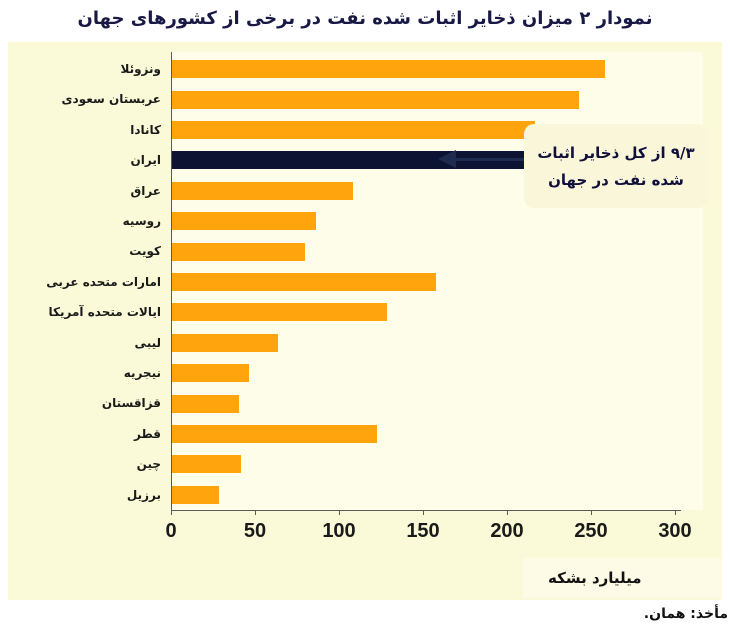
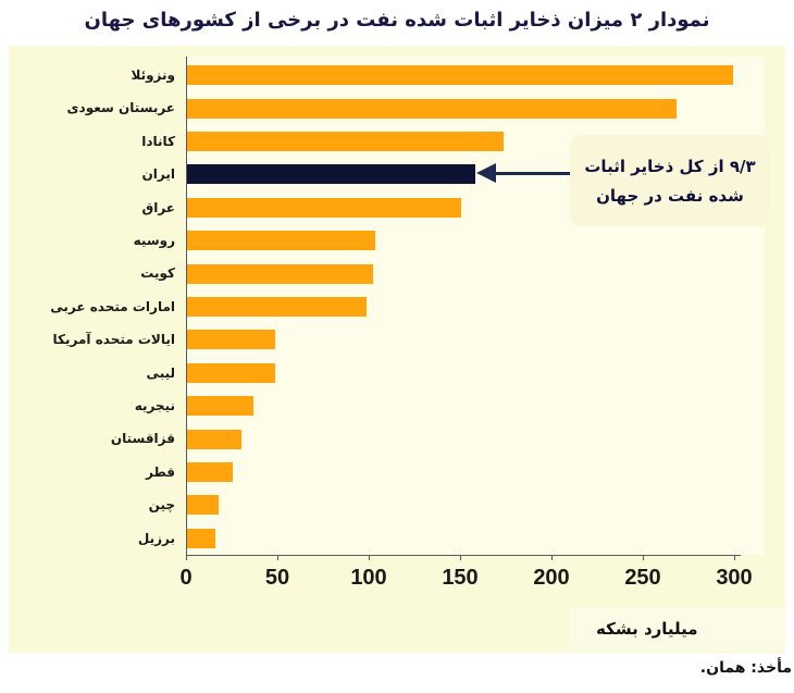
ونزوئلا: 258 -> 299
عربستان سعودی: 242 -> 268
کانادا: 216 -> 173
ایران: 255 -> 158
عراق: 108 -> 150
روسیه: 86 -> 103
کویت: 79 -> 102
امارات متحده عربی: 157 -> 98
ایالات متحده آمریکا: 128 -> 48
لیبی: 63 -> 48
نیجریه: 46 -> 36
قزاقستان: 40 -> 30
قطر: 122 -> 25
چین: 41 -> 18
برزیل: 28 -> 16
